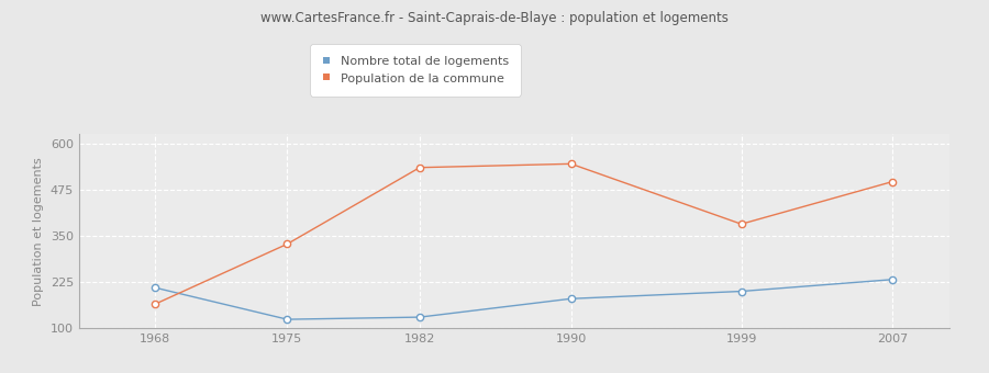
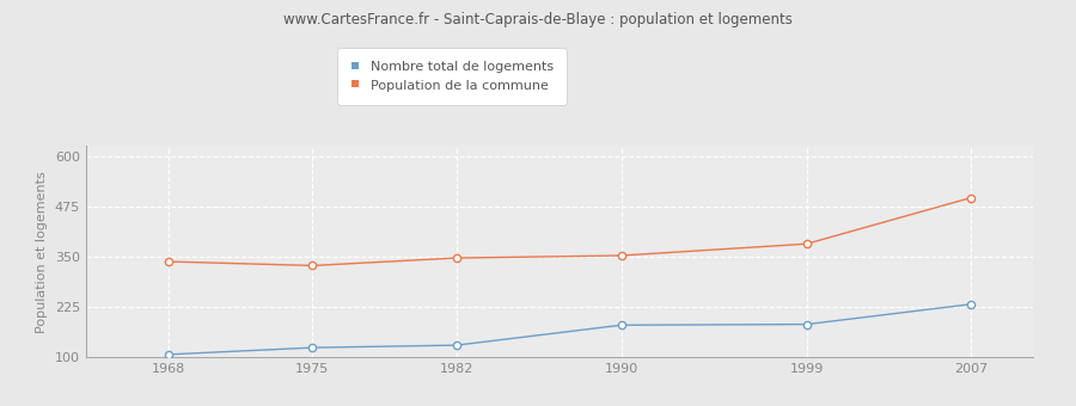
Nombre total de logements/1968: 210 -> 107
Population de la commune/1968: 165 -> 338
Population de la commune/1982: 535 -> 347
Population de la commune/1990: 545 -> 353
Nombre total de logements/1999: 200 -> 182
